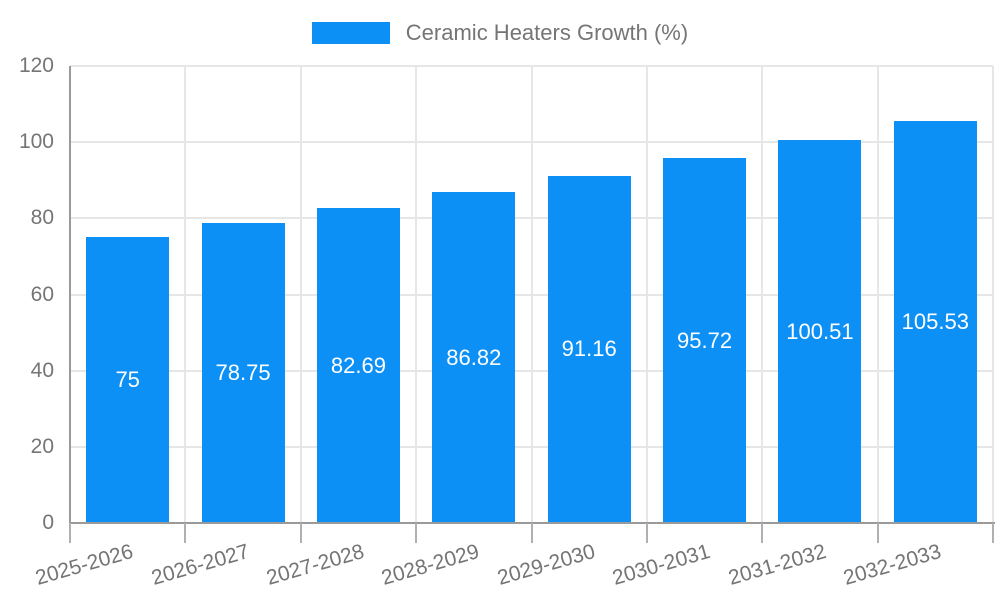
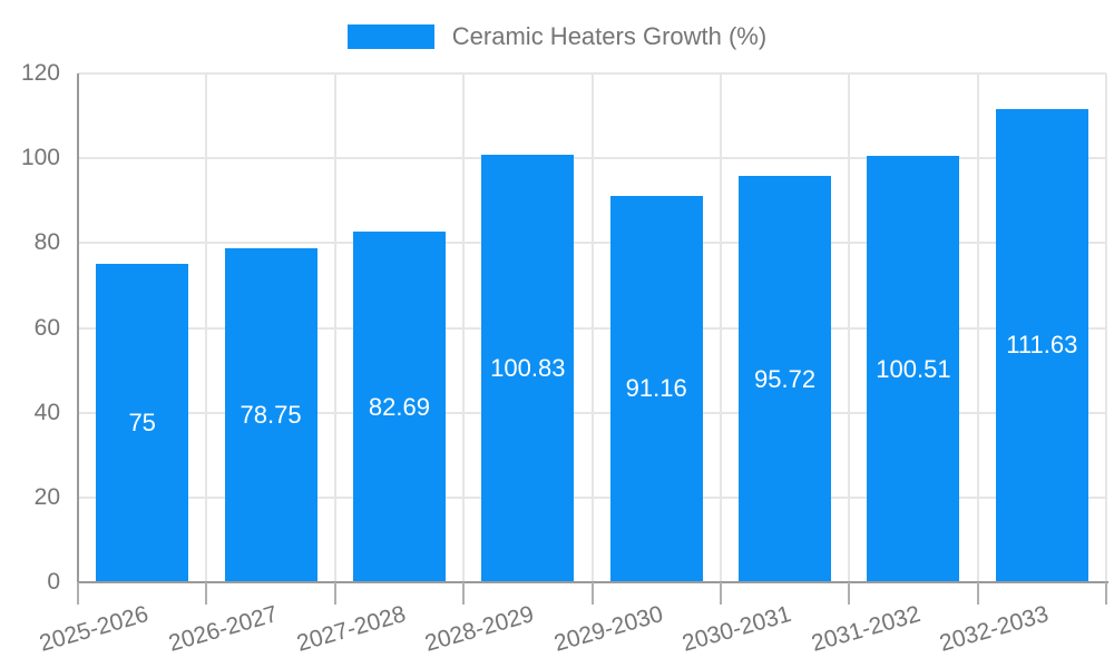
2028-2029: 86.82 -> 100.83
2032-2033: 105.53 -> 111.63
